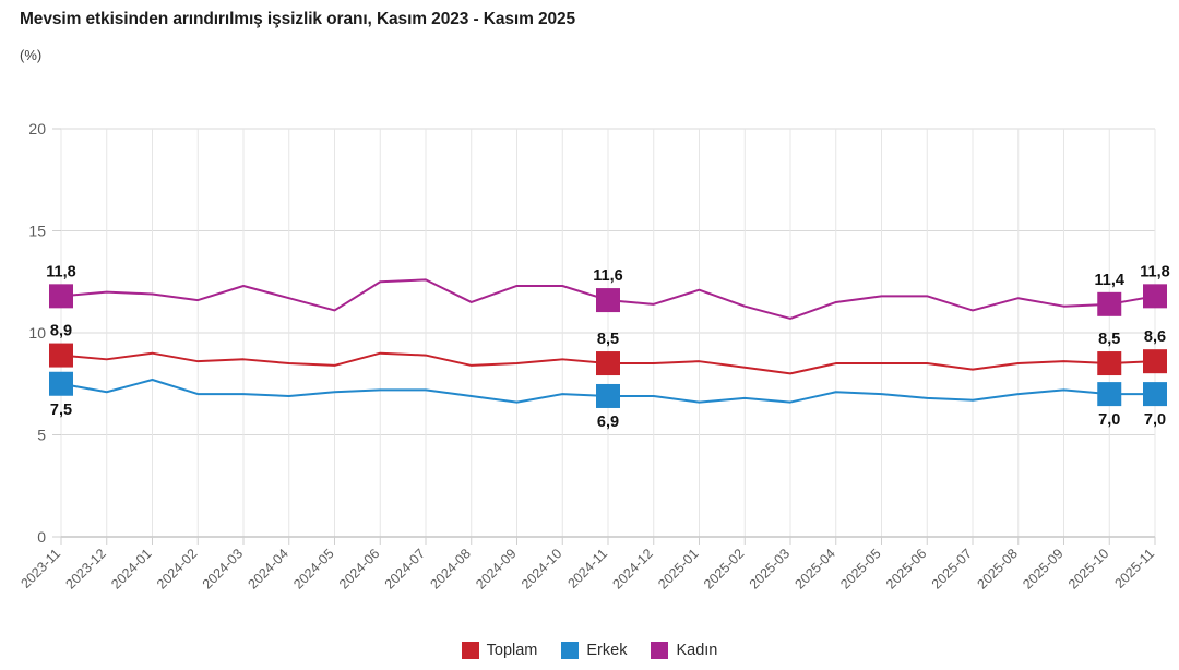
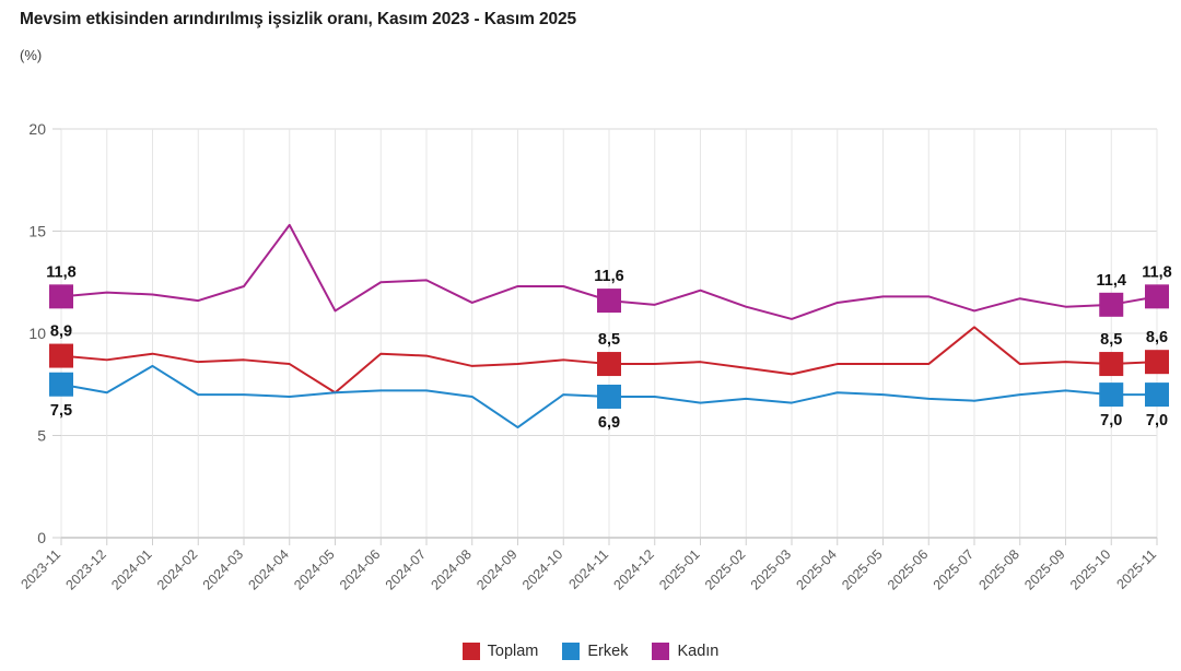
Erkek/2024-01: 7.7 -> 8.4
Kadın/2024-04: 11.7 -> 15.3
Toplam/2024-05: 8.4 -> 7.1
Erkek/2024-09: 6.6 -> 5.4
Toplam/2025-07: 8.2 -> 10.3
